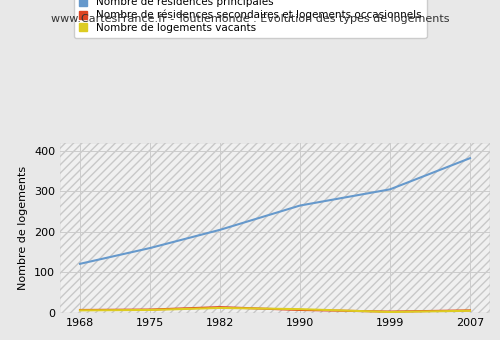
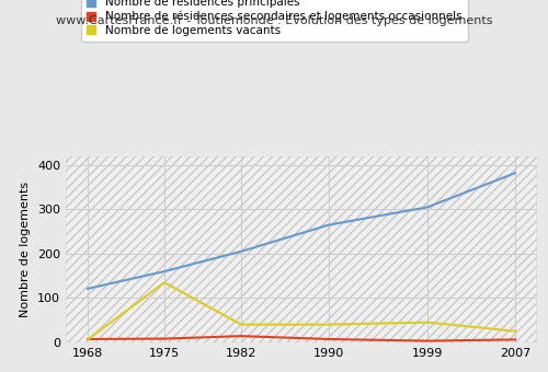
Nombre de logements vacants/1975: 7 -> 135
Nombre de logements vacants/1982: 12 -> 40
Nombre de logements vacants/1990: 9 -> 40
Nombre de logements vacants/1999: 2 -> 45
Nombre de logements vacants/2007: 5 -> 25
